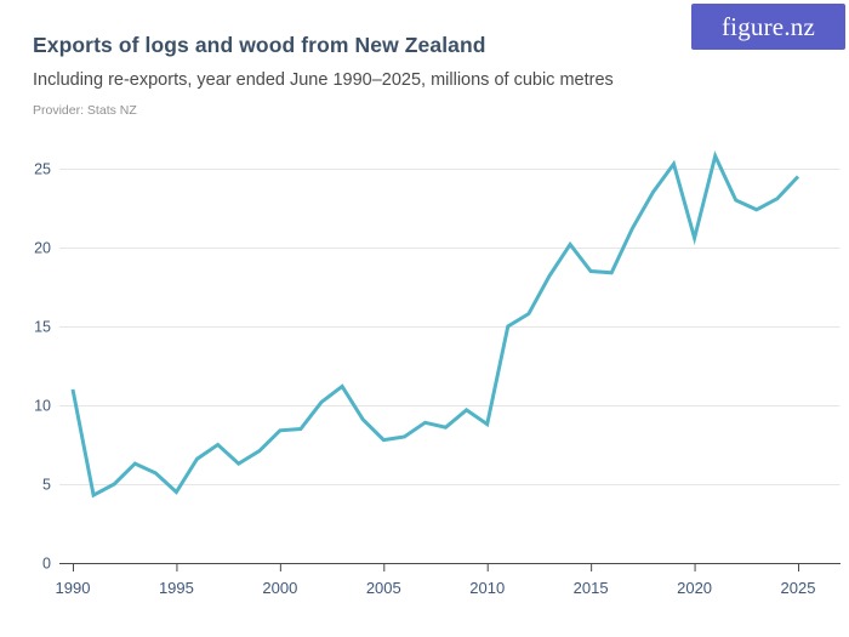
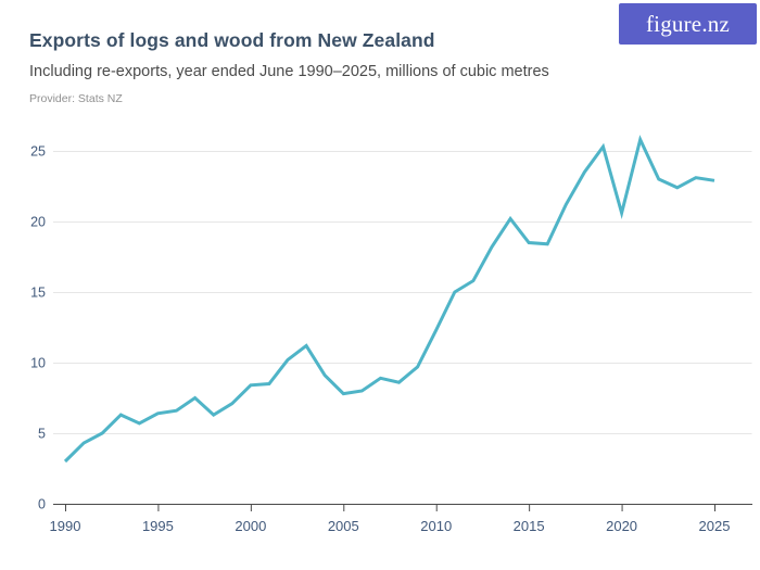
1990: 11.0 -> 3.0
1995: 4.5 -> 6.4
2010: 8.8 -> 12.3
2025: 24.5 -> 22.9
